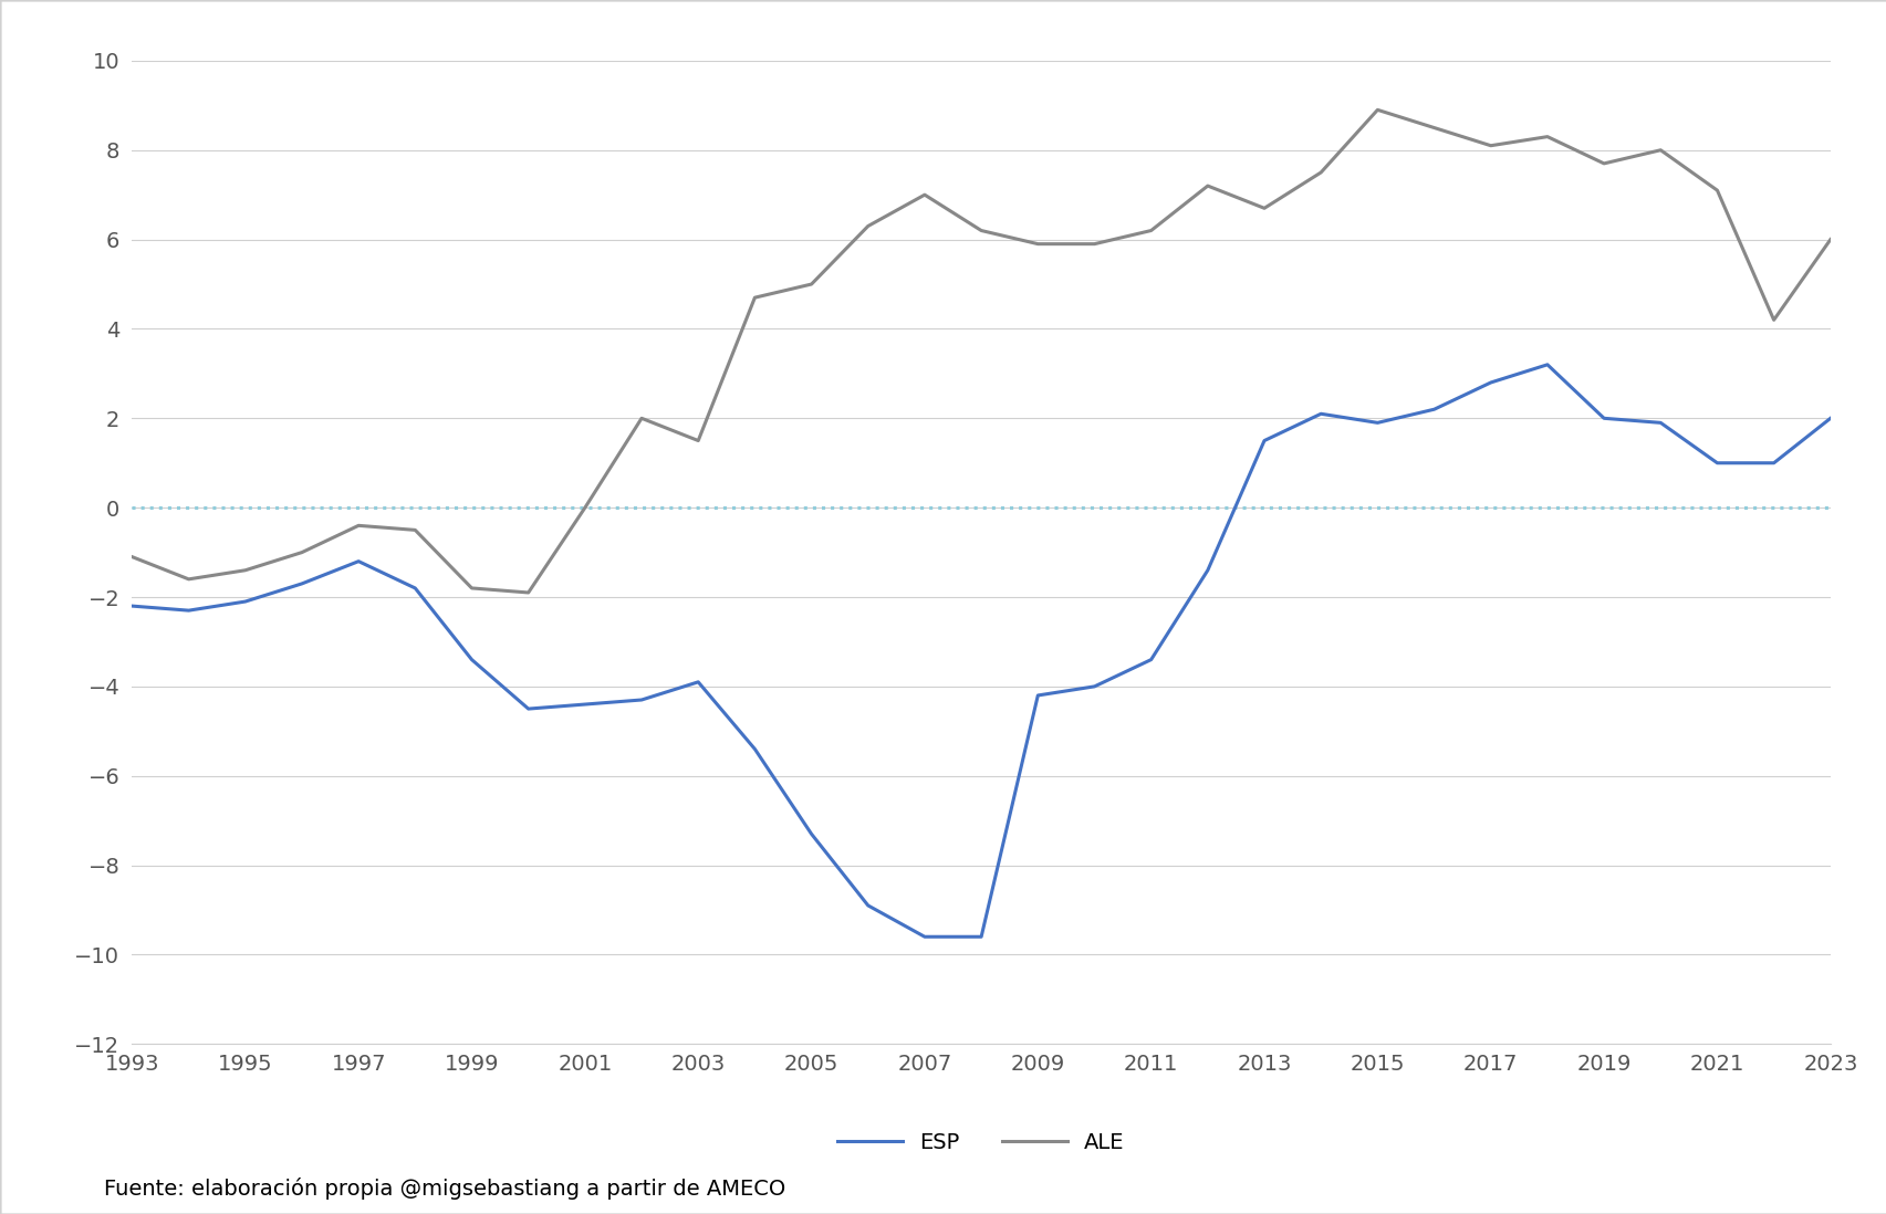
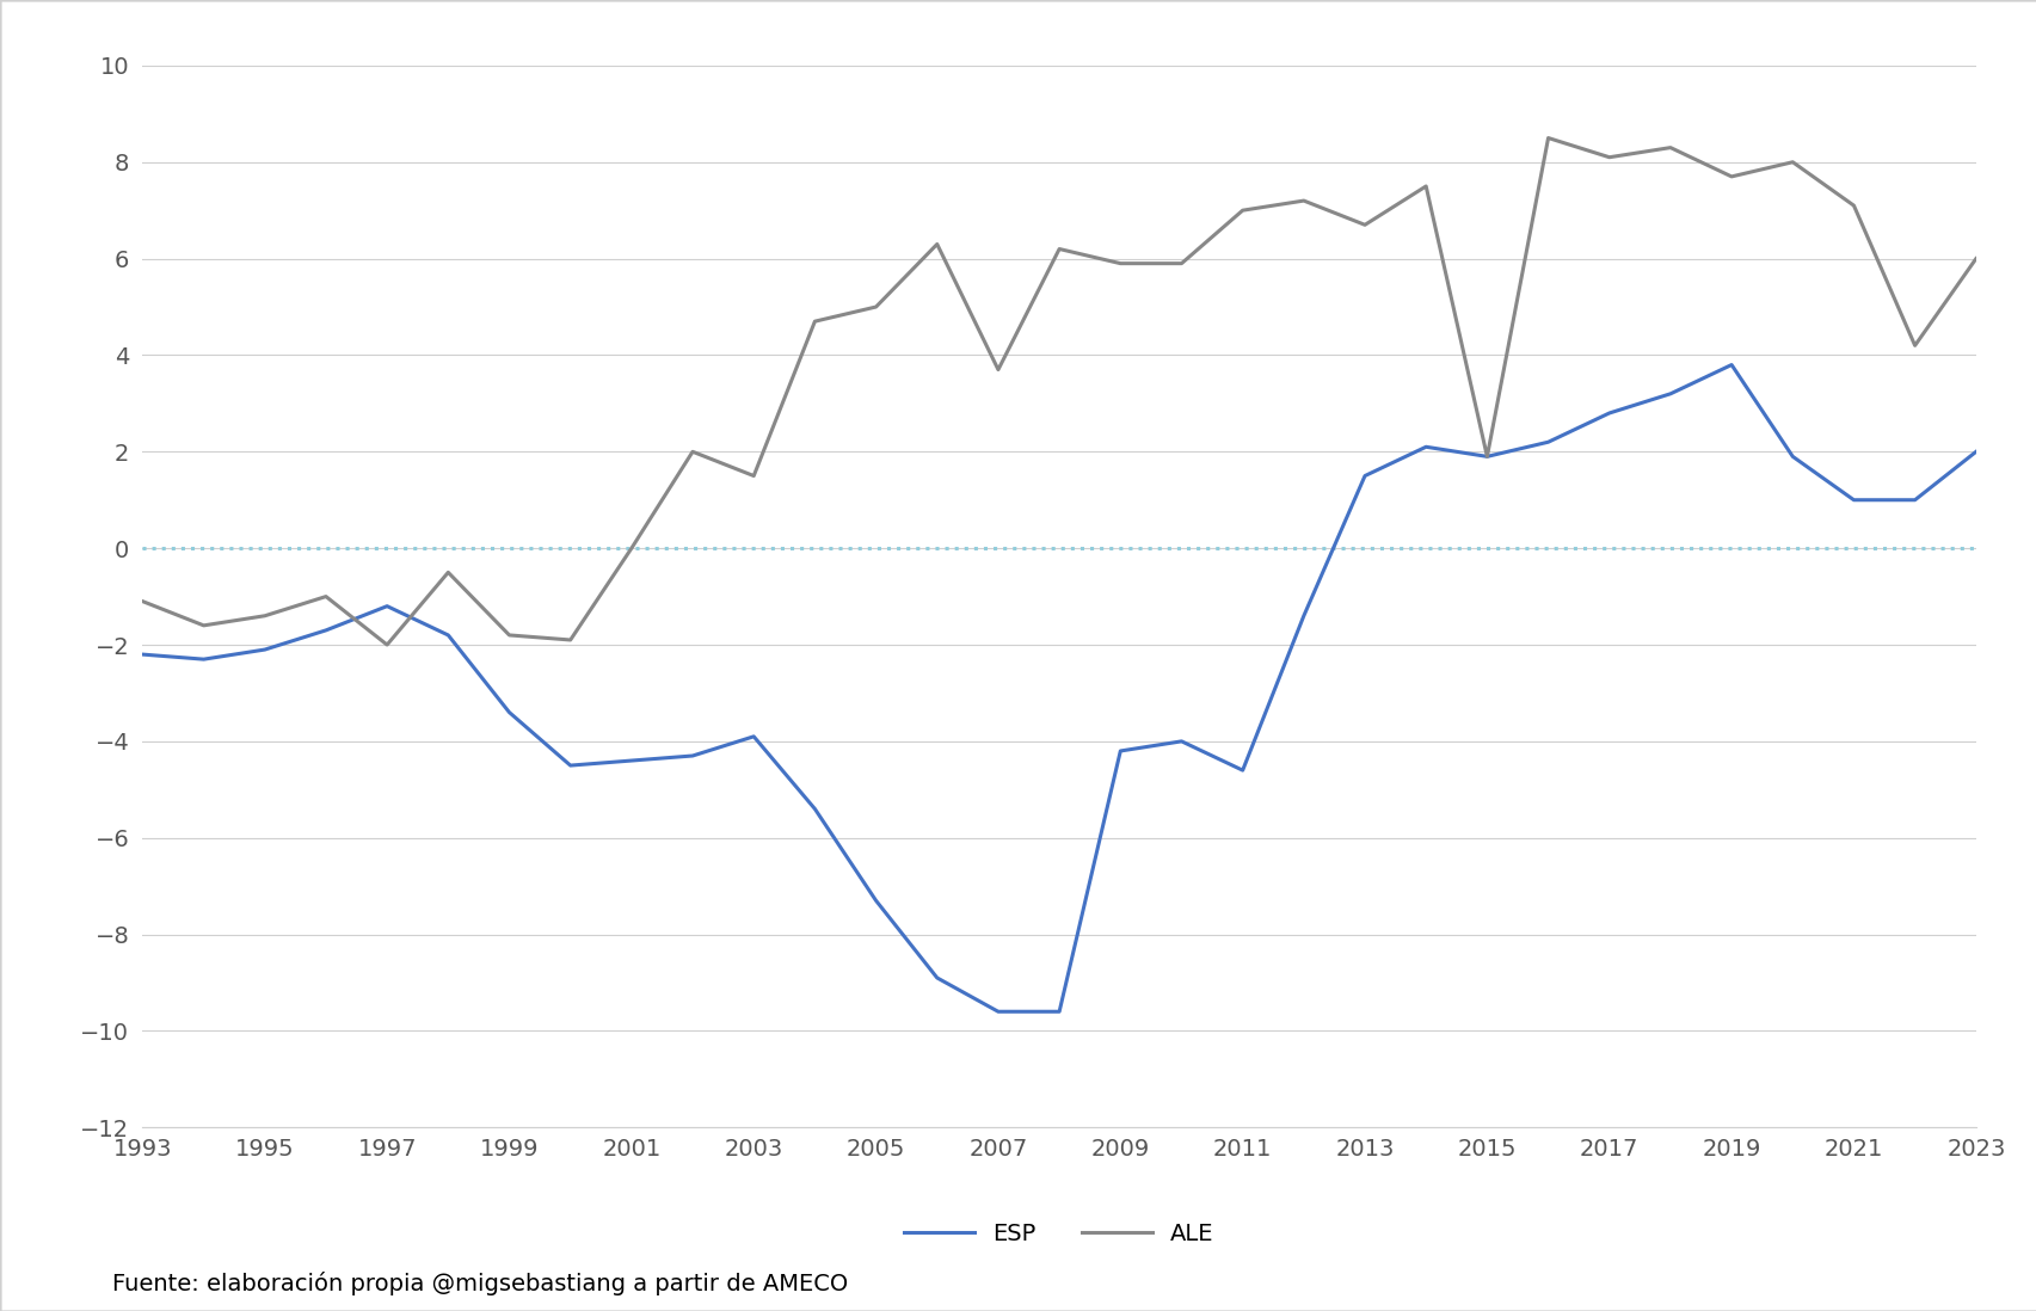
ALE/1997: -0.4 -> -2.0
ALE/2007: 7.0 -> 3.7
ESP/2011: -3.4 -> -4.6
ALE/2011: 6.2 -> 7.0
ALE/2015: 8.9 -> 1.9
ESP/2019: 2.0 -> 3.8
